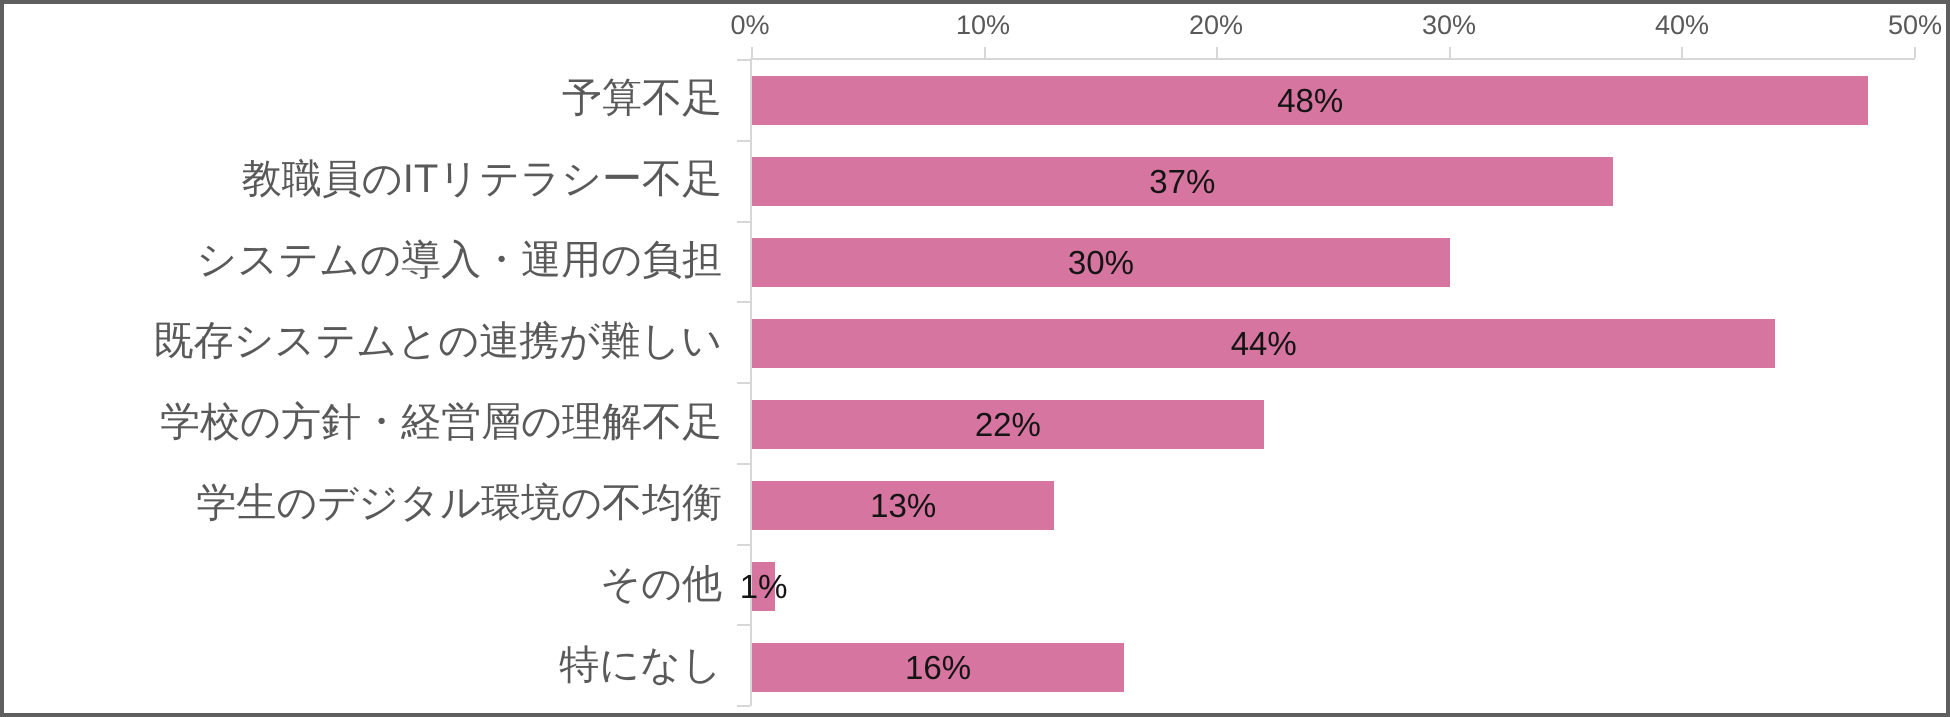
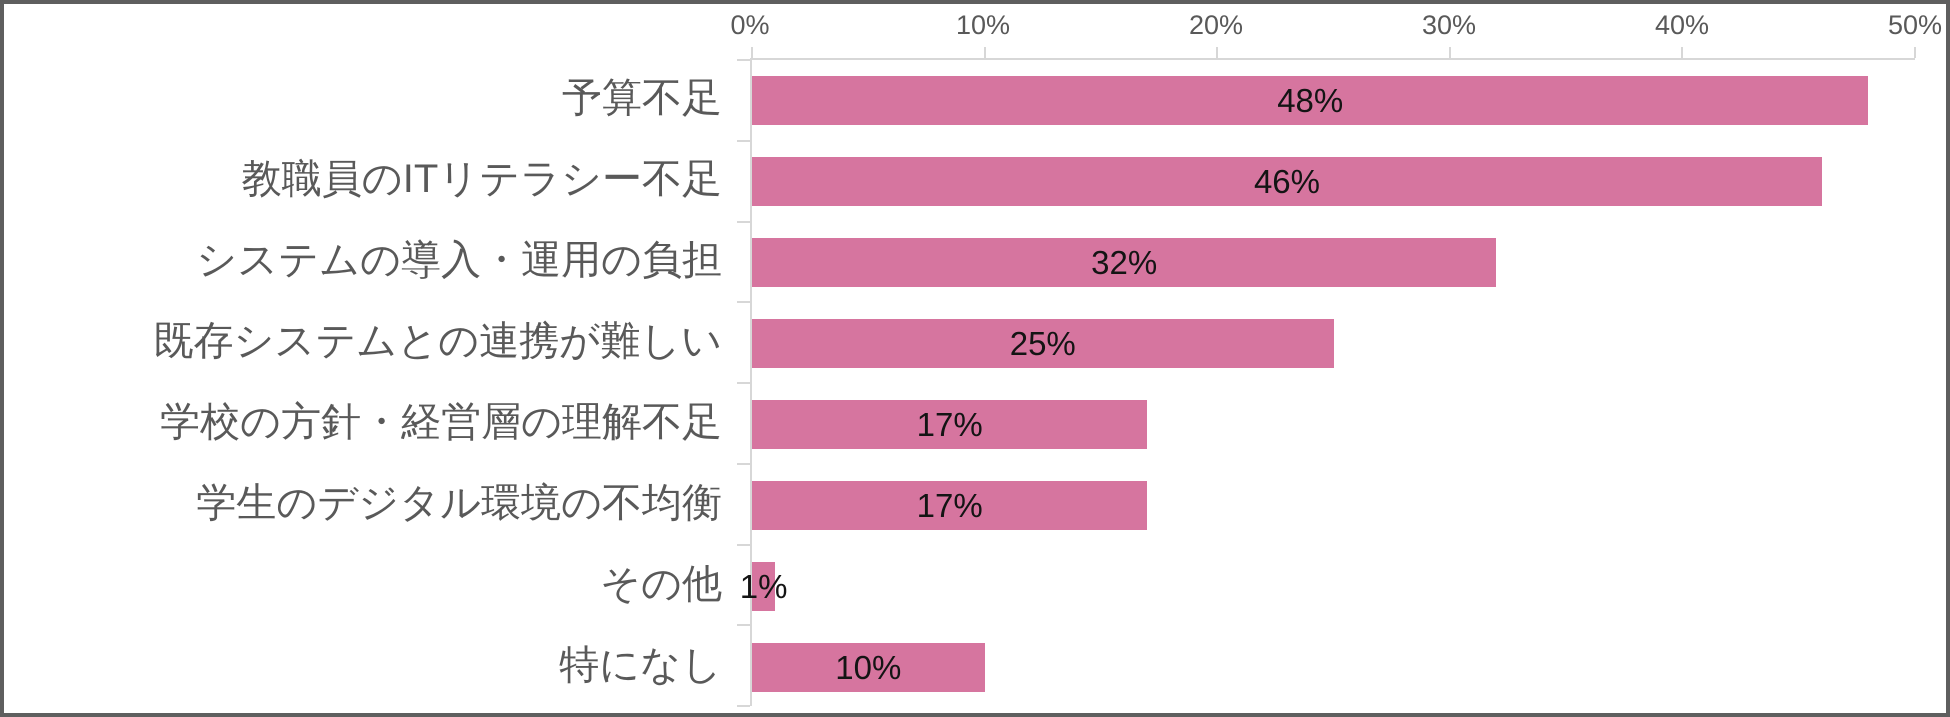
教職員のITリテラシー不足: 37% -> 46%
システムの導入・運用の負担: 30% -> 32%
既存システムとの連携が難しい: 44% -> 25%
学校の方針・経営層の理解不足: 22% -> 17%
学生のデジタル環境の不均衡: 13% -> 17%
特になし: 16% -> 10%
